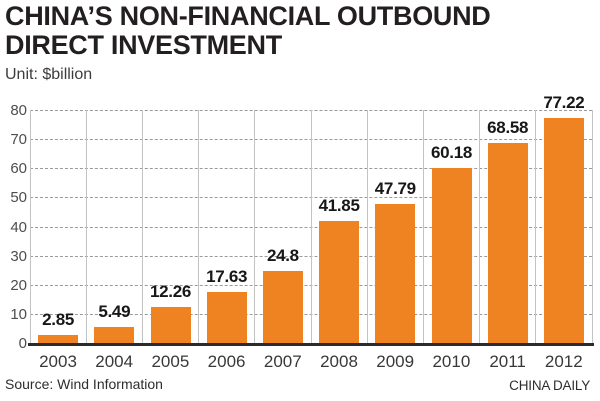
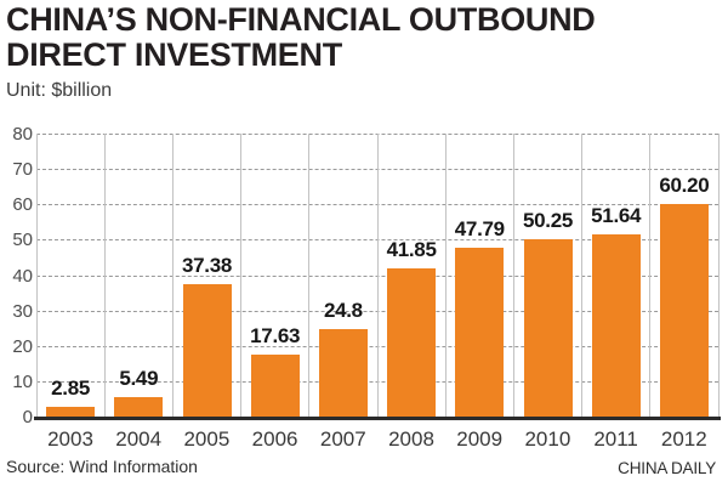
2005: 12.26 -> 37.38
2010: 60.18 -> 50.25
2011: 68.58 -> 51.64
2012: 77.22 -> 60.20
